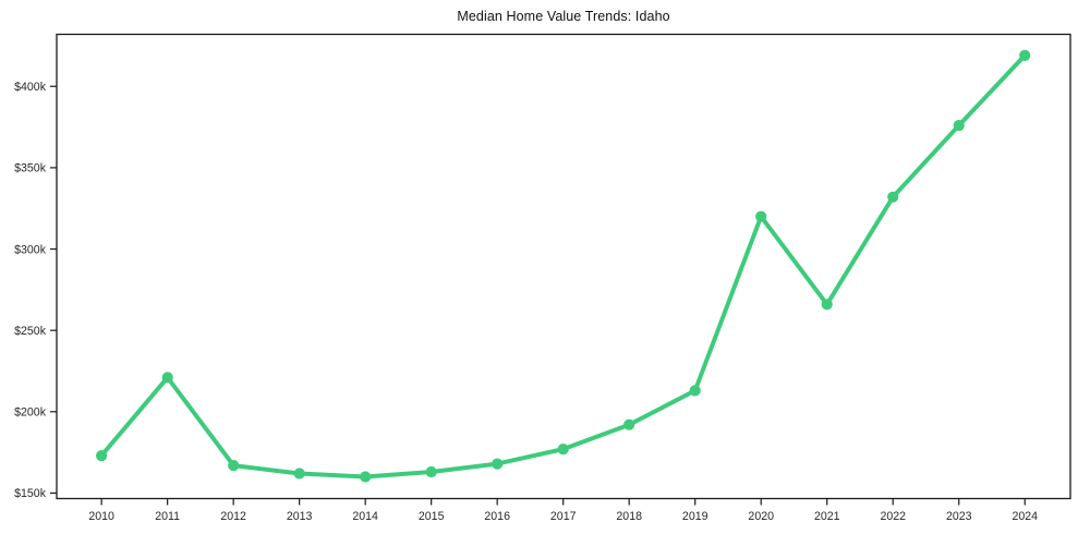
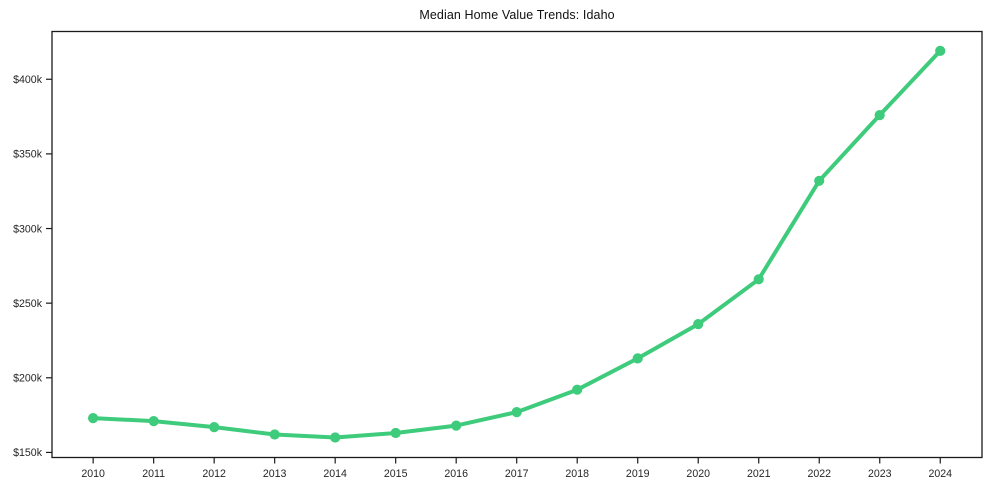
2011: $221k -> $171k
2020: $320k -> $236k
